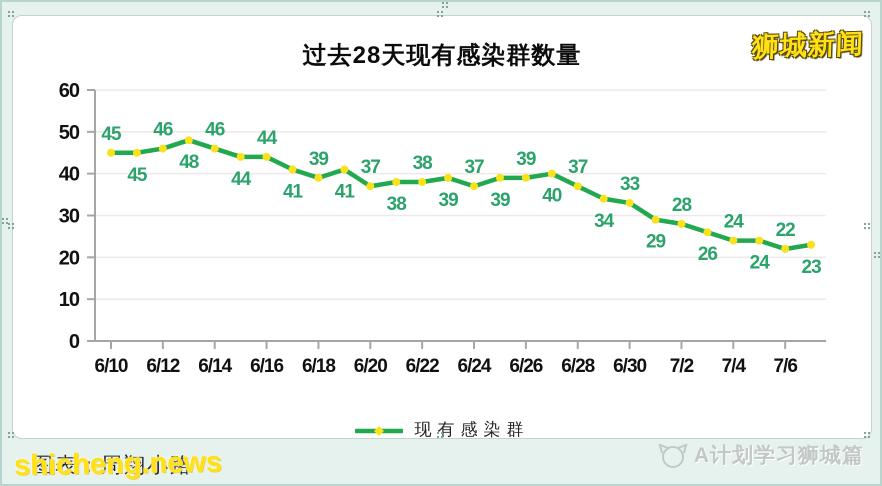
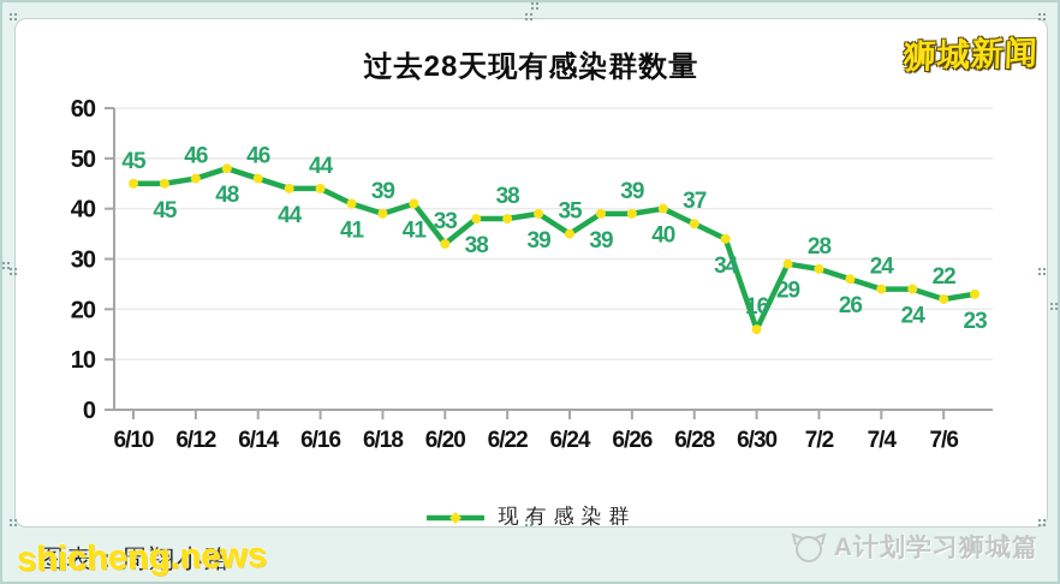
6/20: 37 -> 33
6/24: 37 -> 35
6/30: 33 -> 16
